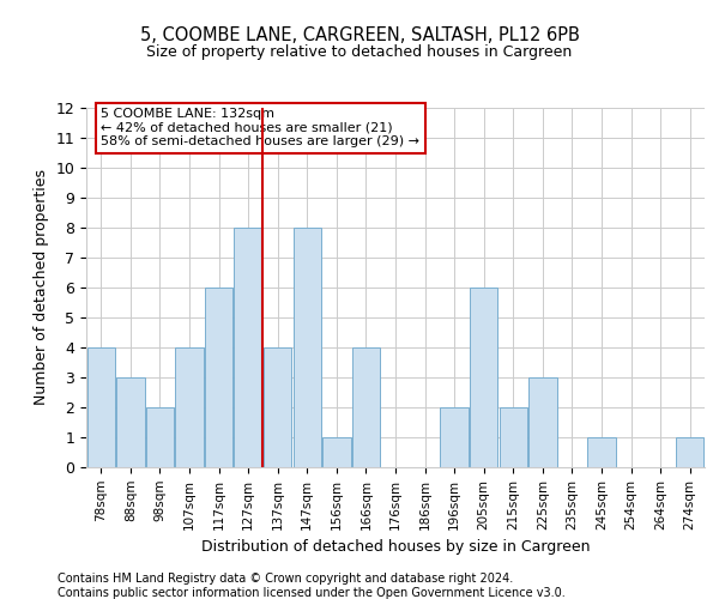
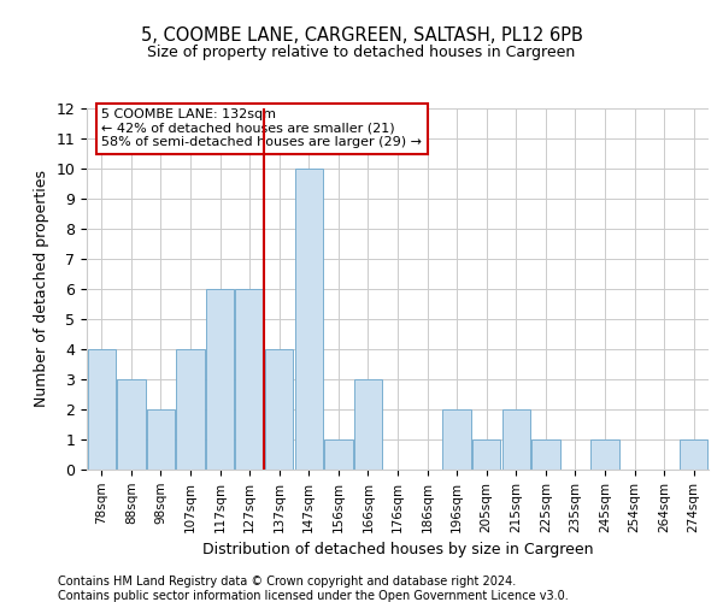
127sqm: 8 -> 6
147sqm: 8 -> 10
166sqm: 4 -> 3
205sqm: 6 -> 1
225sqm: 3 -> 1
